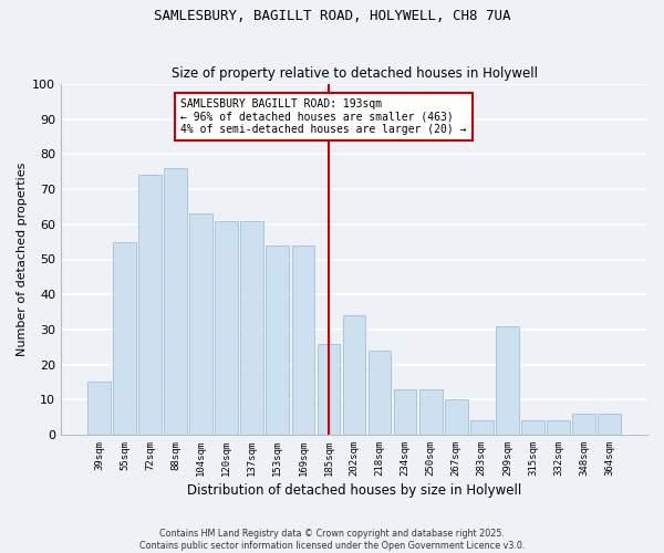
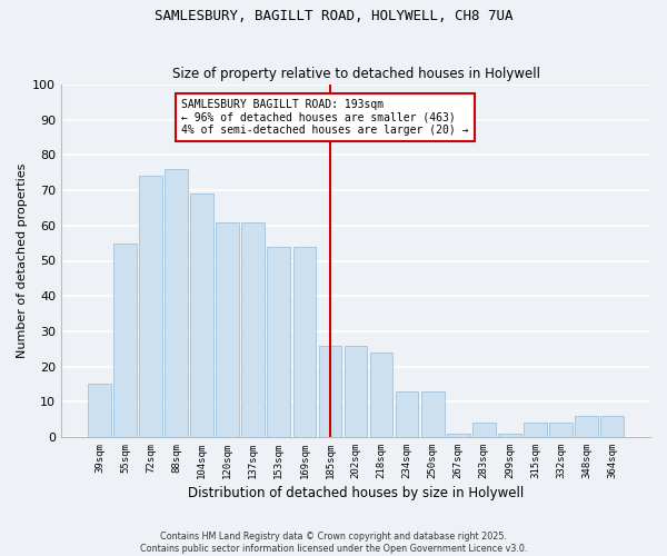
104sqm: 63 -> 69
202sqm: 34 -> 26
267sqm: 10 -> 1
299sqm: 31 -> 1
